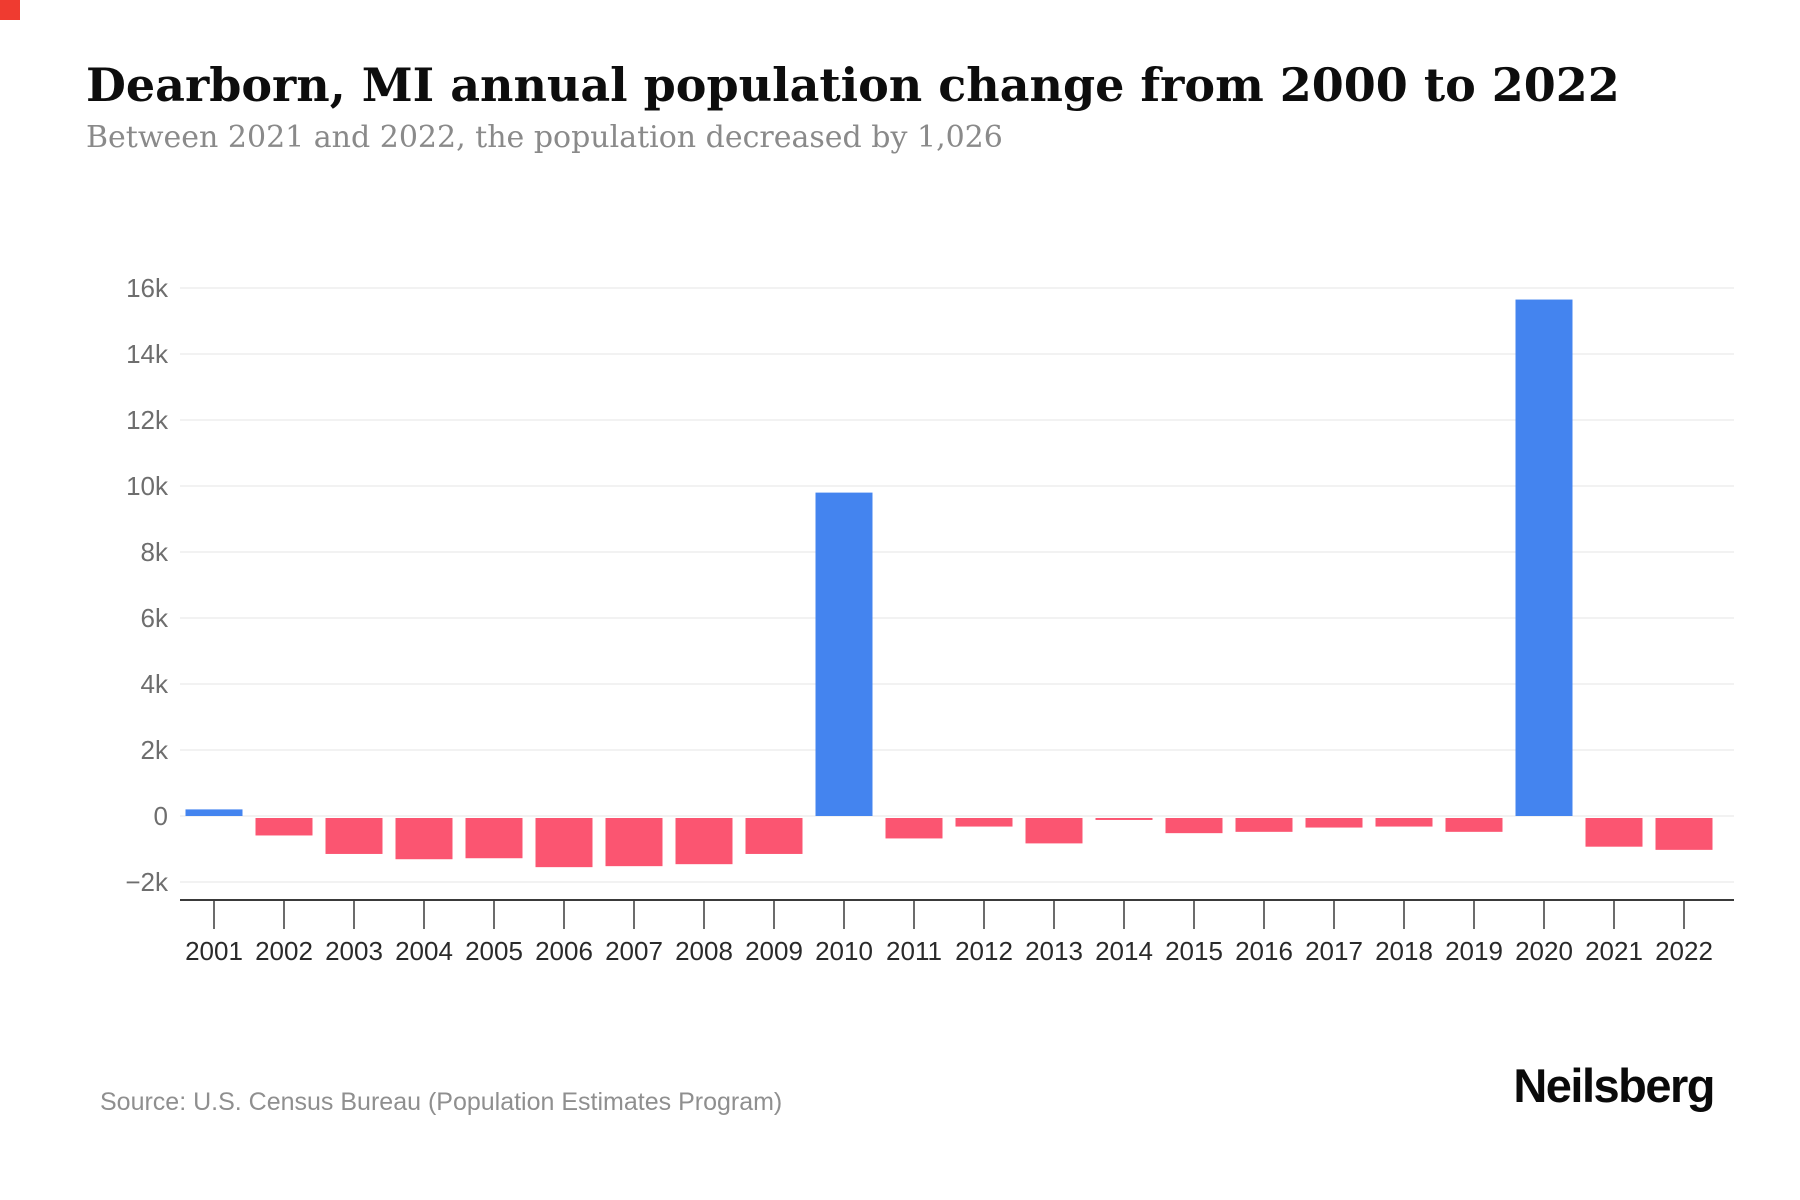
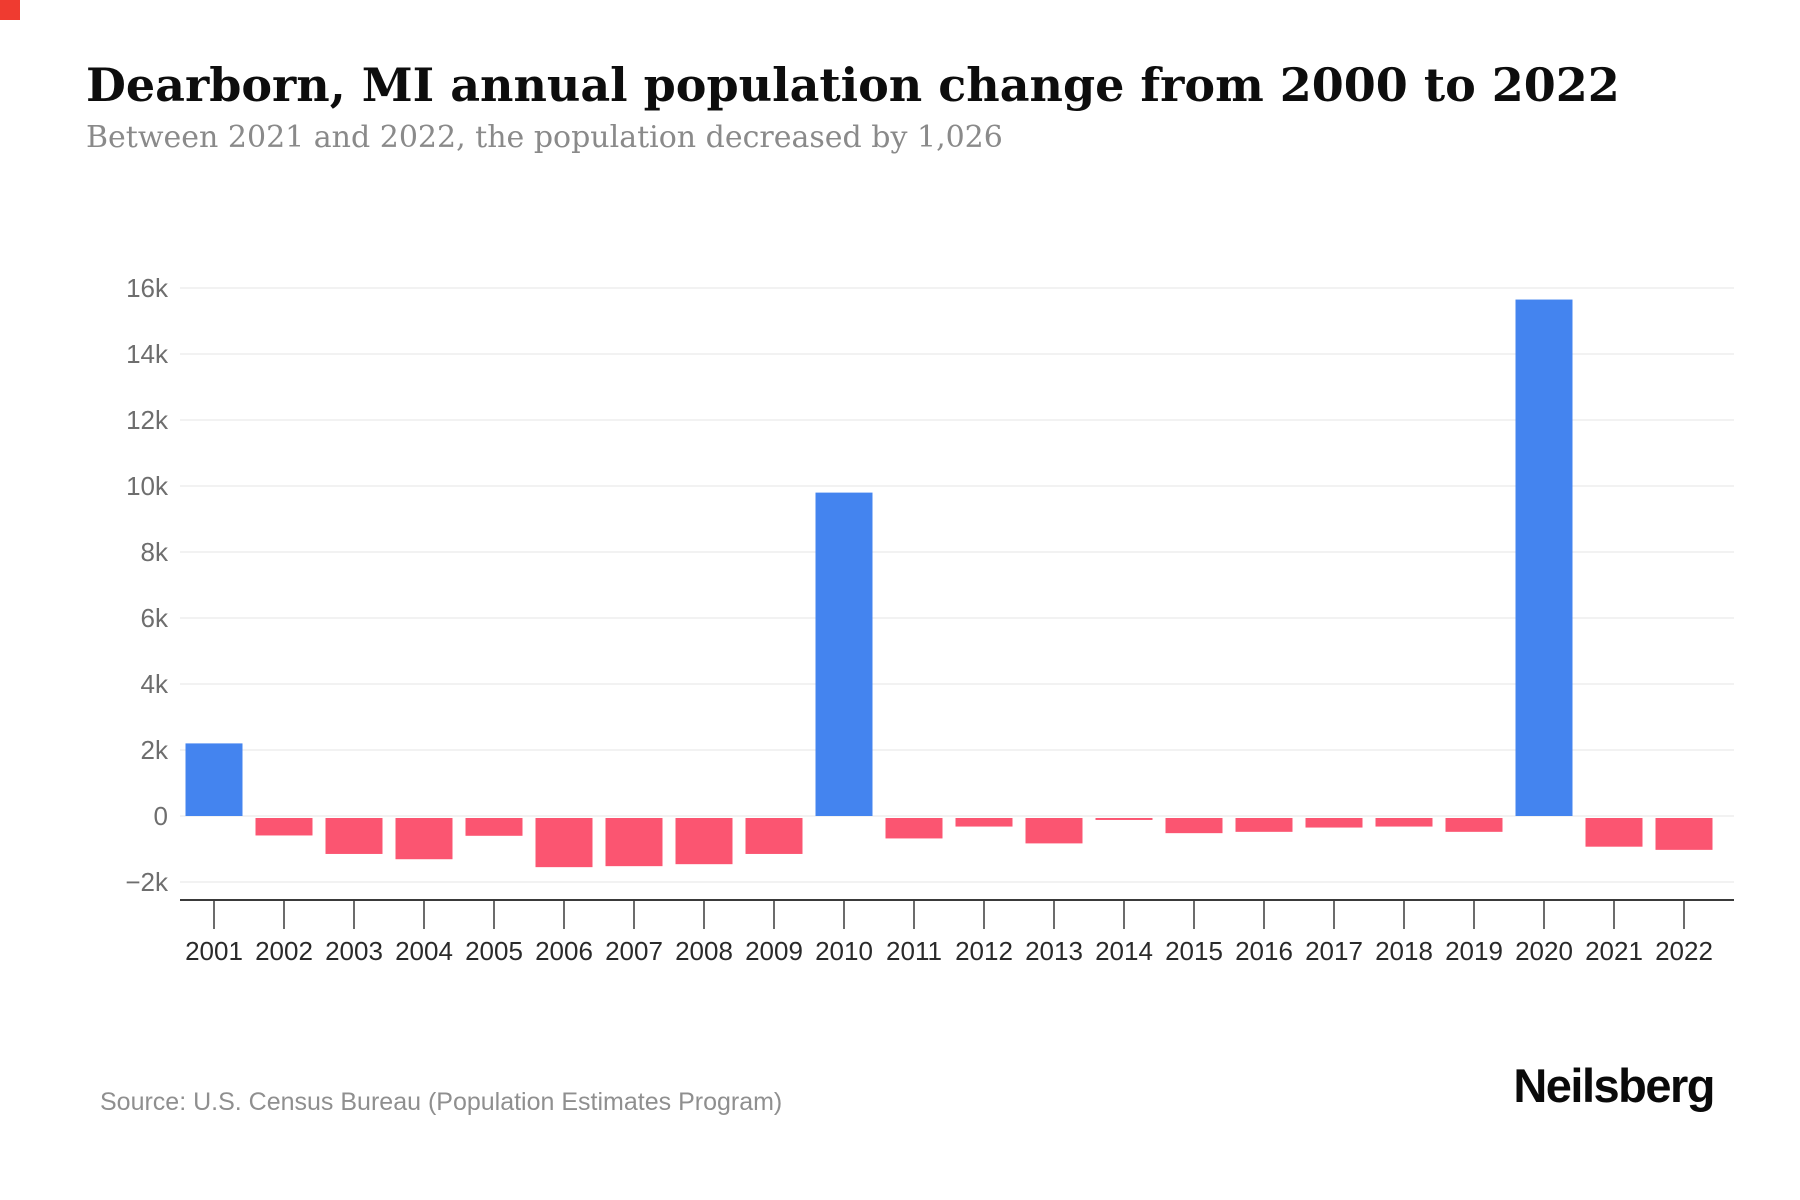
2001: 0.2k -> 2.2k
2005: -1.3k -> -0.6k
